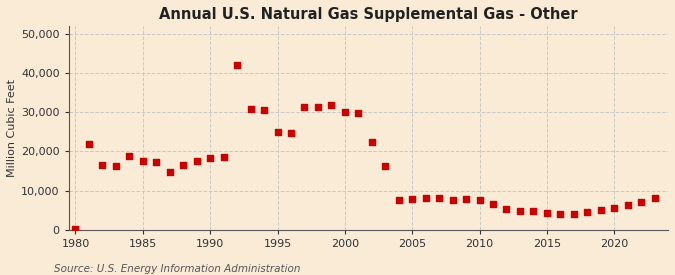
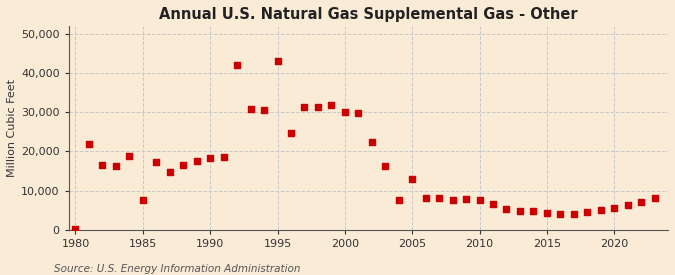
1985: 17,600 -> 7,500
1995: 25,000 -> 43,000
2005: 7,900 -> 13,000
